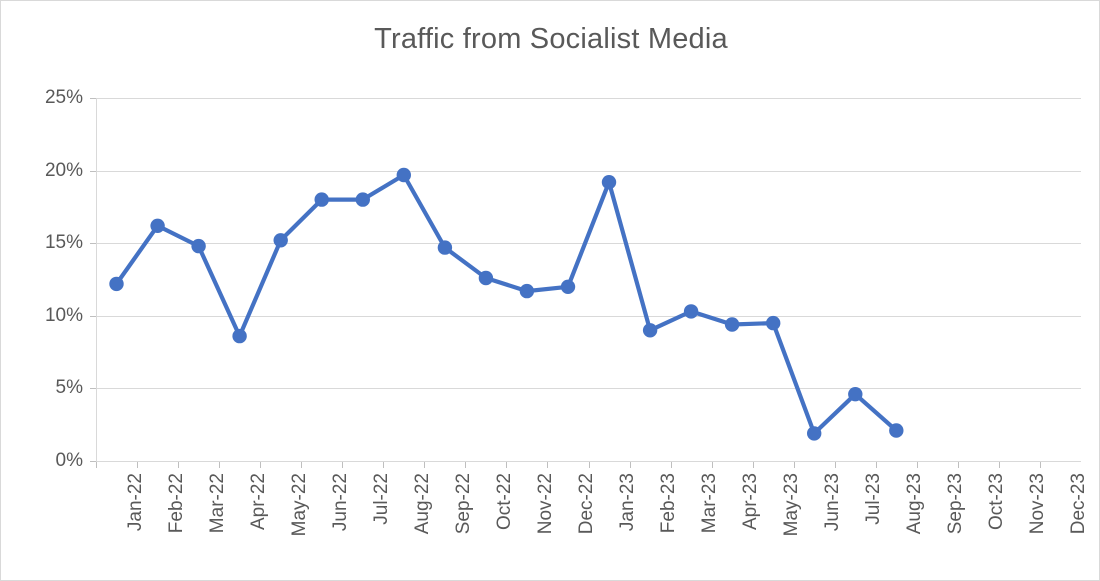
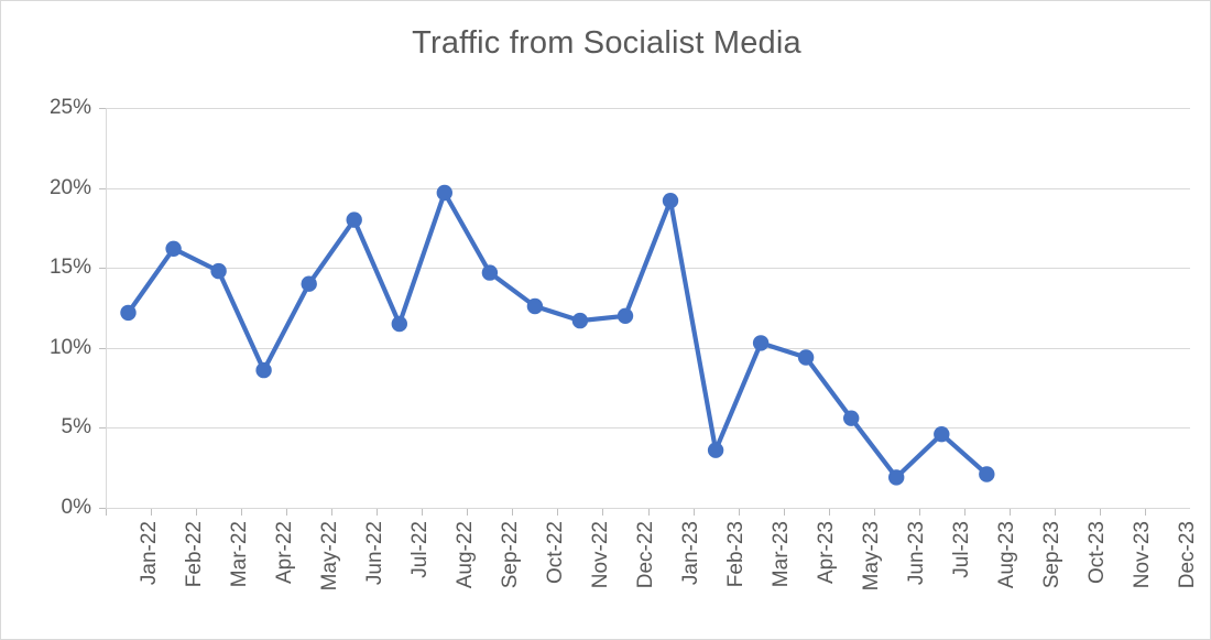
May-22: 15.2% -> 14.0%
Jul-22: 18.0% -> 11.5%
Feb-23: 9.0% -> 3.6%
May-23: 9.5% -> 5.6%
